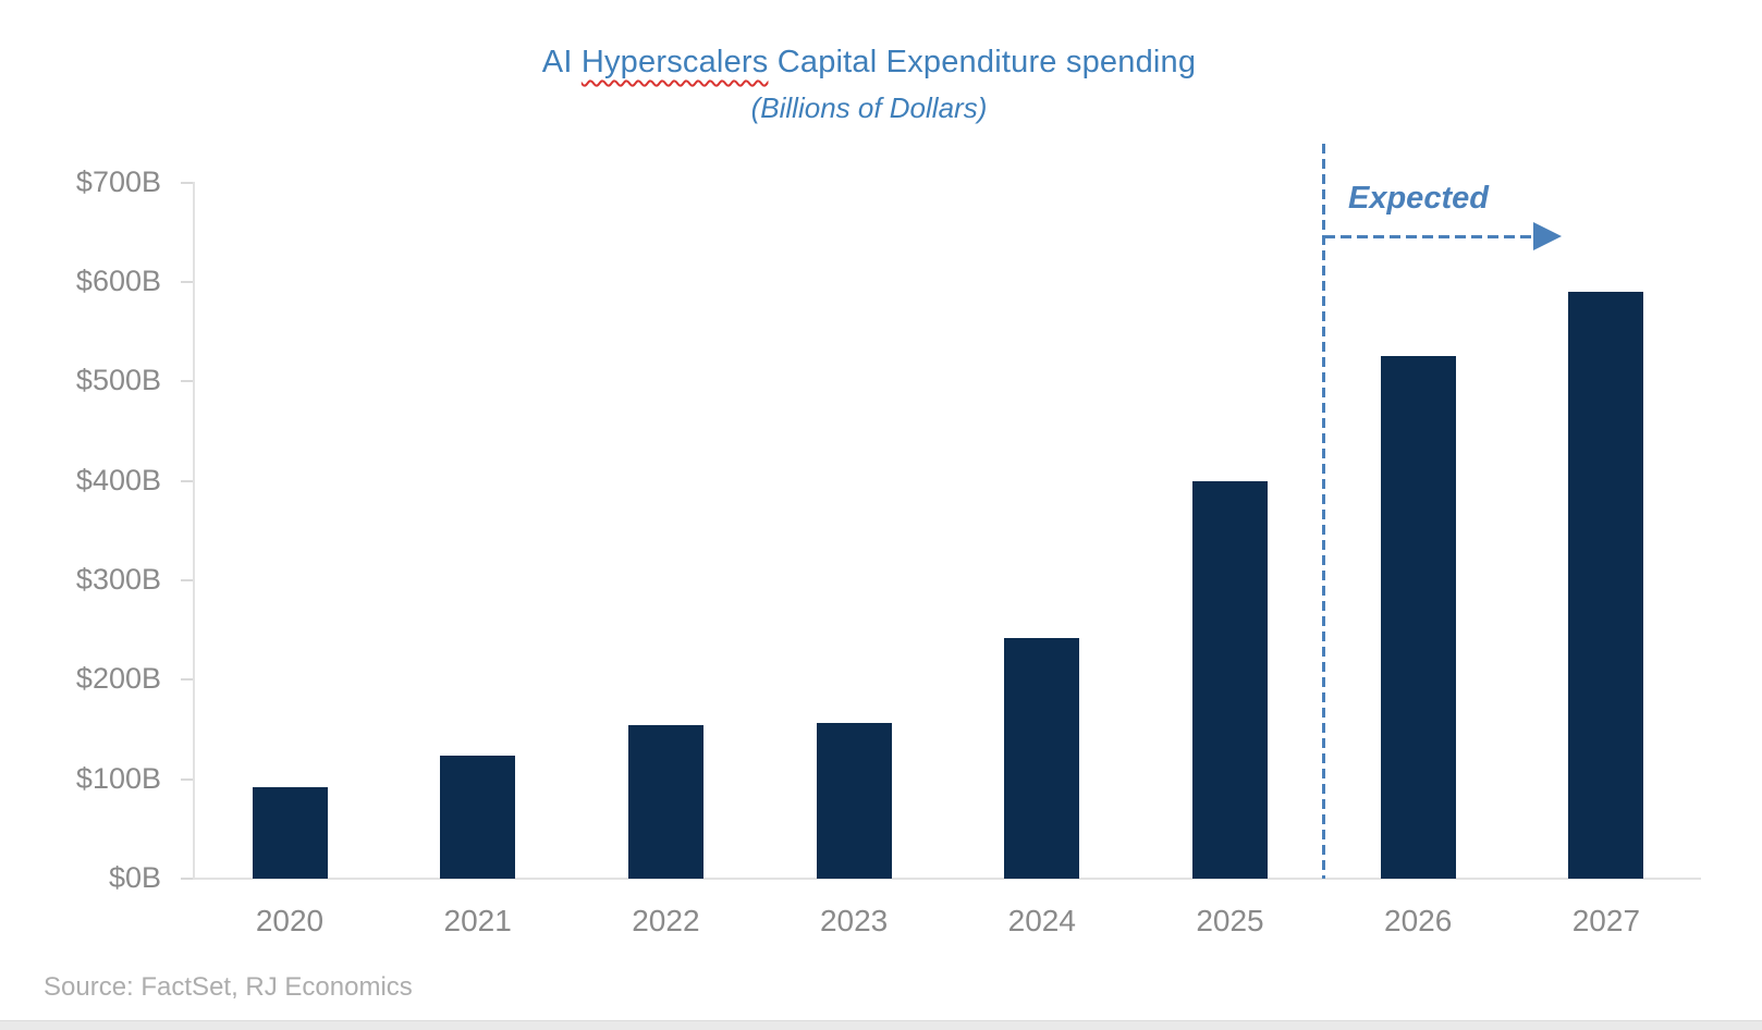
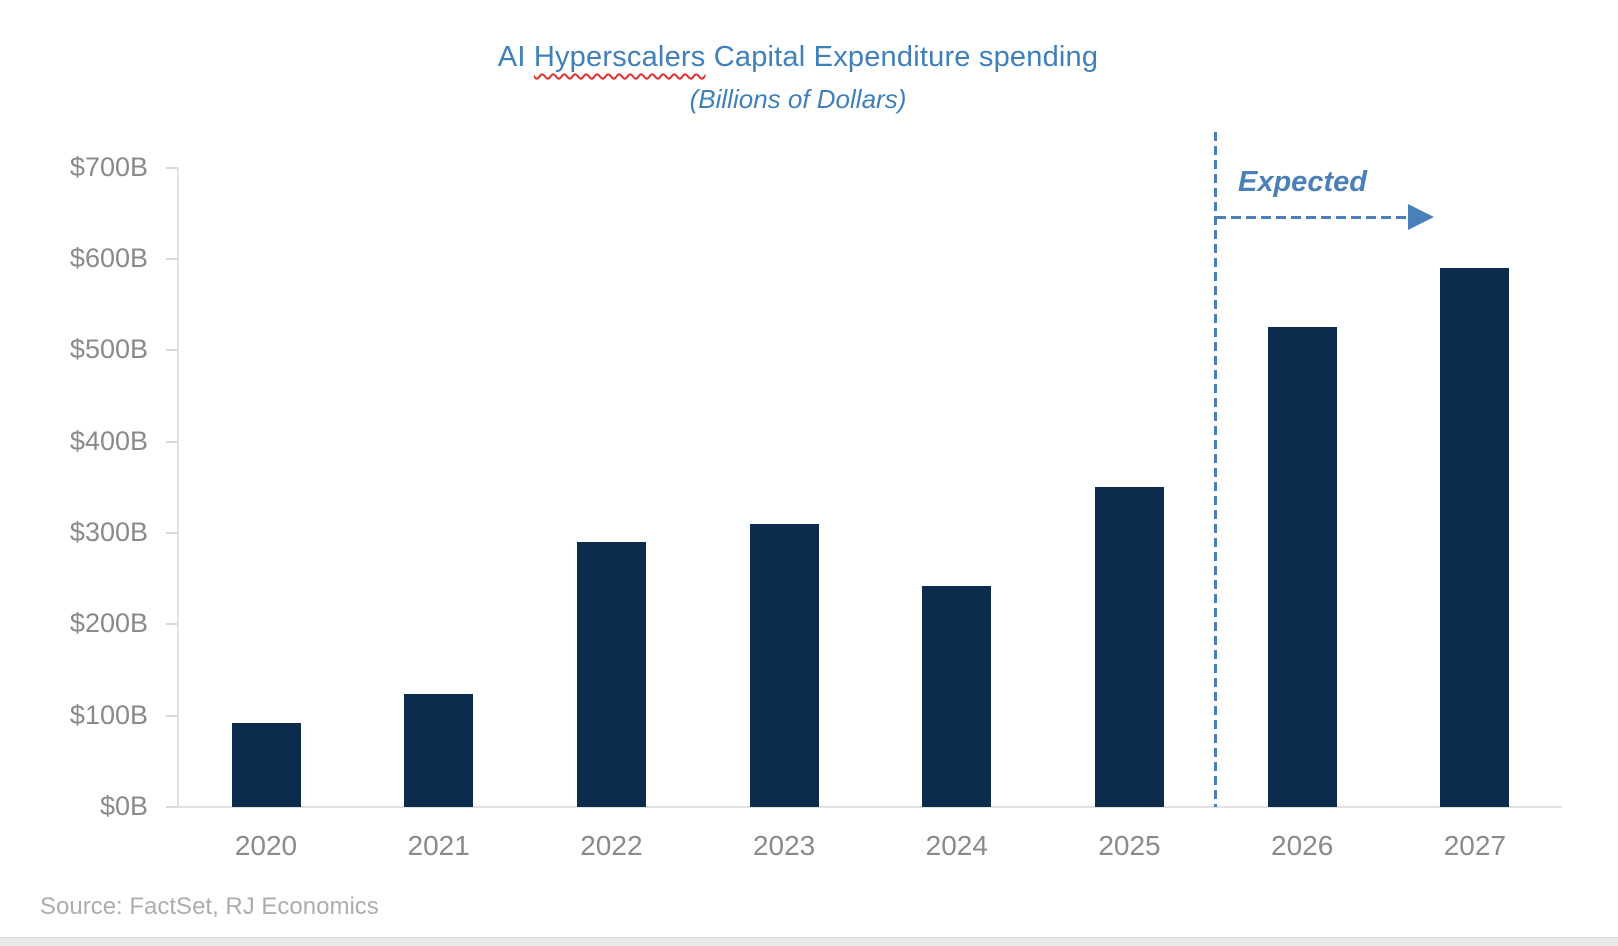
2022: $150B -> $290B
2023: $160B -> $310B
2025: $400B -> $350B
